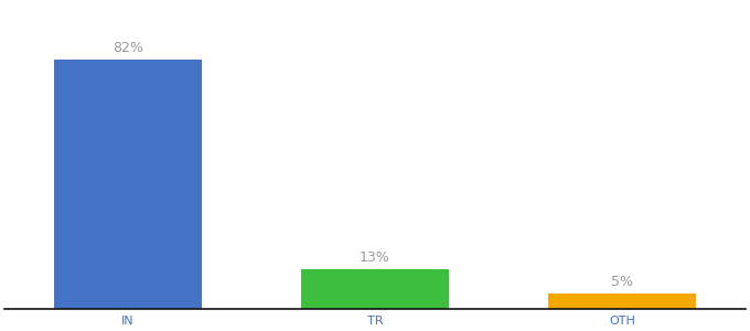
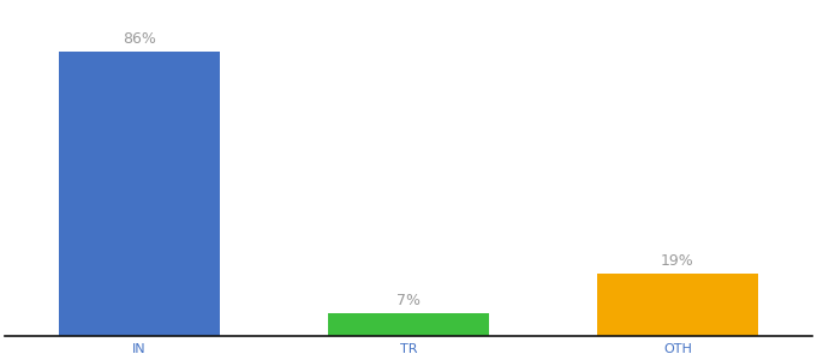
IN: 82% -> 86%
TR: 13% -> 7%
OTH: 5% -> 19%
